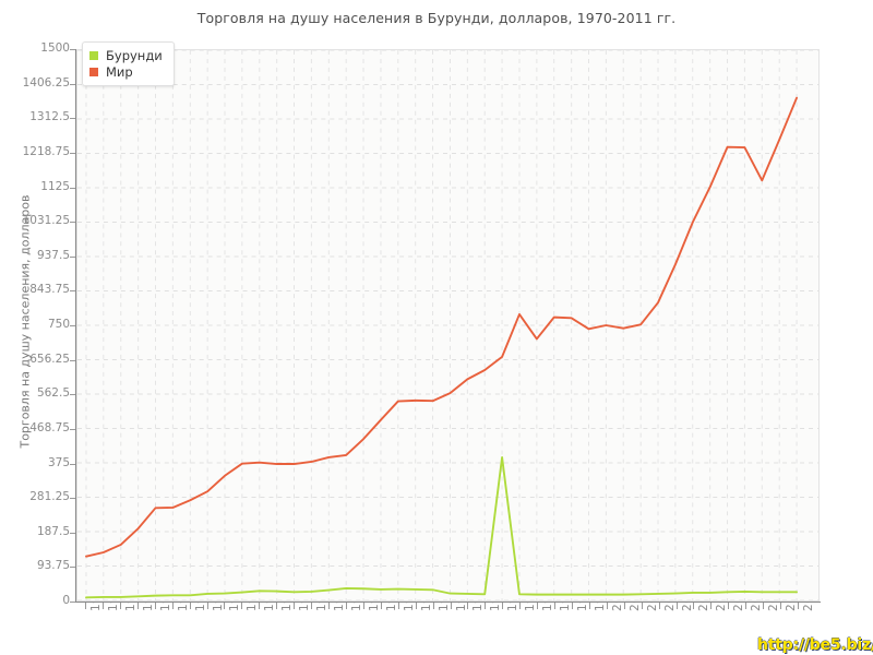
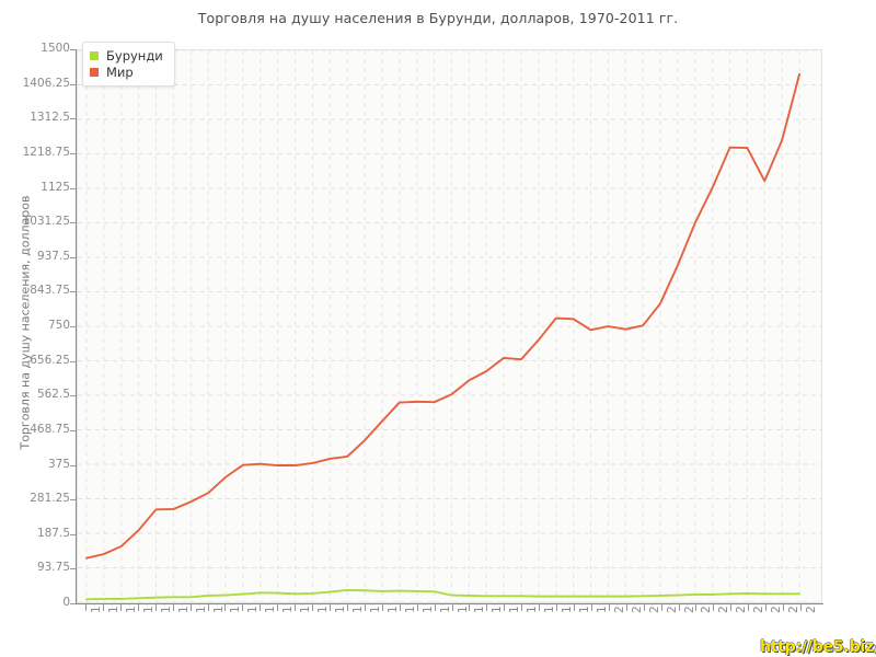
Бурунди/1994: 390 -> 20
Мир/1995: 780 -> 660
Мир/2011: 1370 -> 1440
